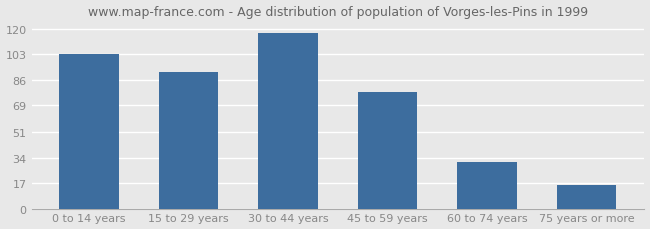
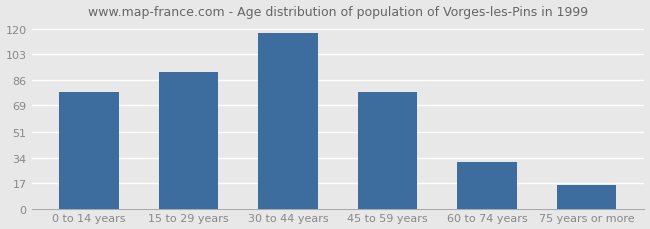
0 to 14 years: 103 -> 78
